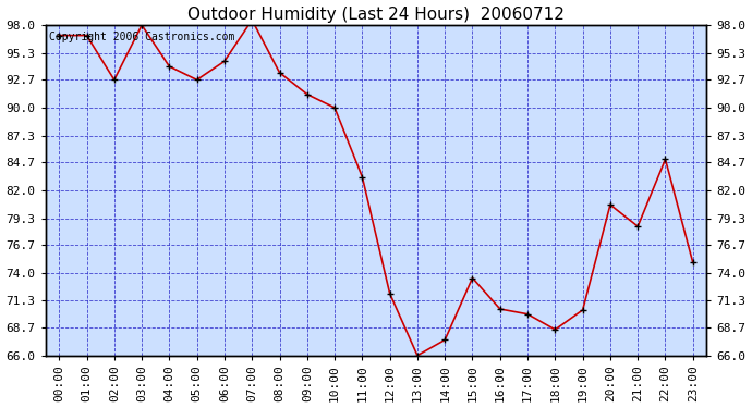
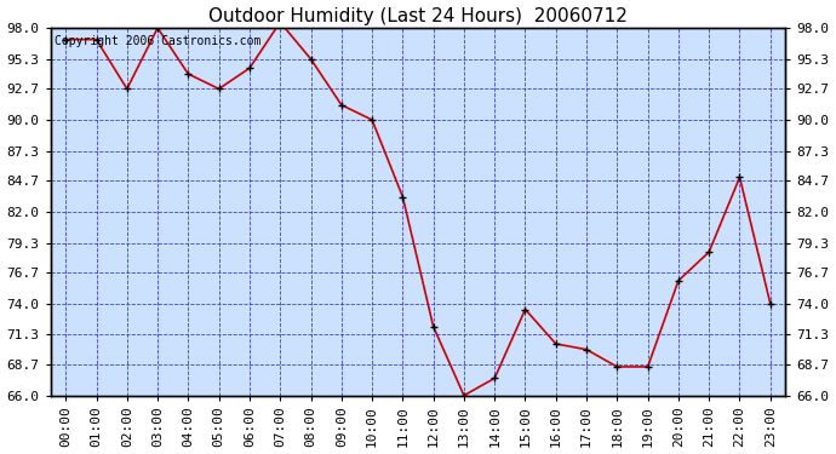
08:00: 93.4 -> 95.3
19:00: 70.4 -> 68.5
20:00: 80.6 -> 76.0
23:00: 75.0 -> 74.0
